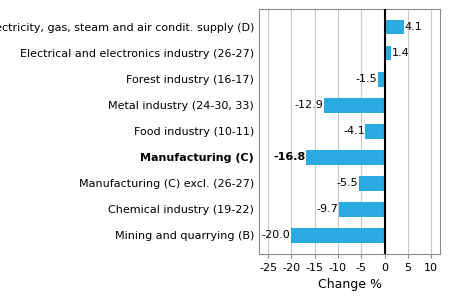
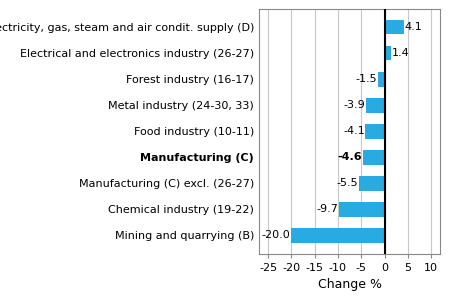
Metal industry (24-30, 33): -12.9 -> -3.9
Manufacturing (C): -16.8 -> -4.6
